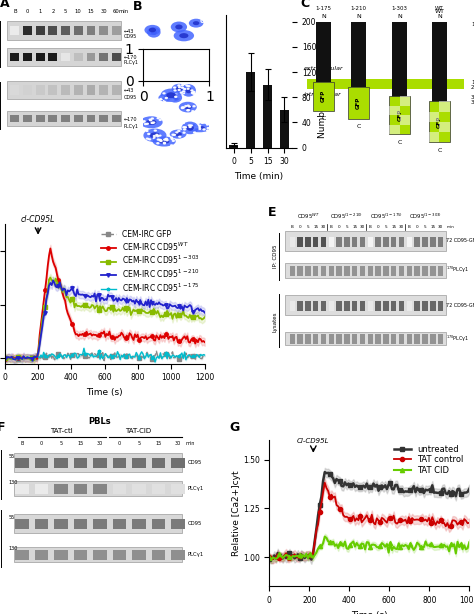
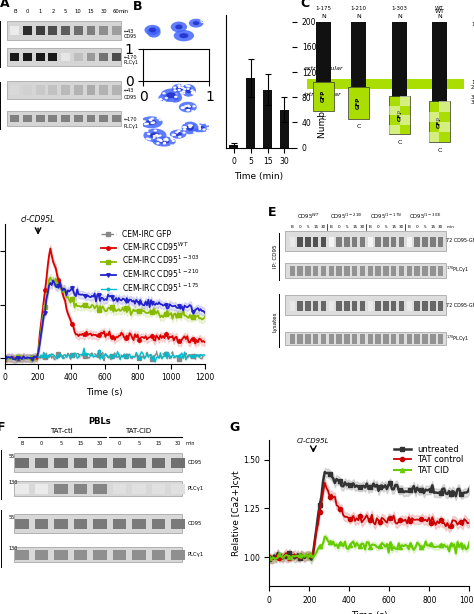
5: 120 -> 110
15: 100 -> 92
